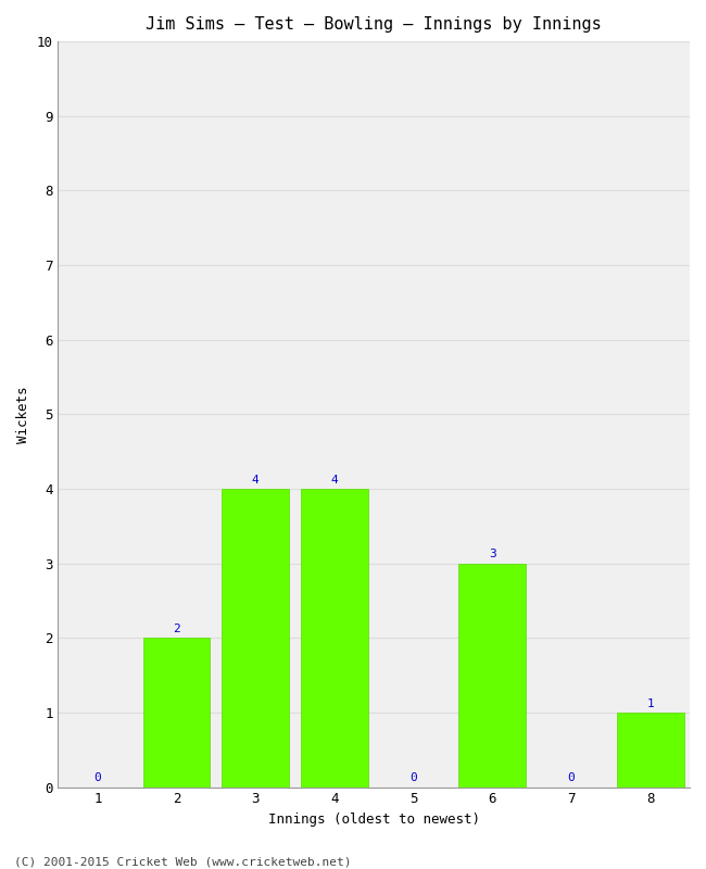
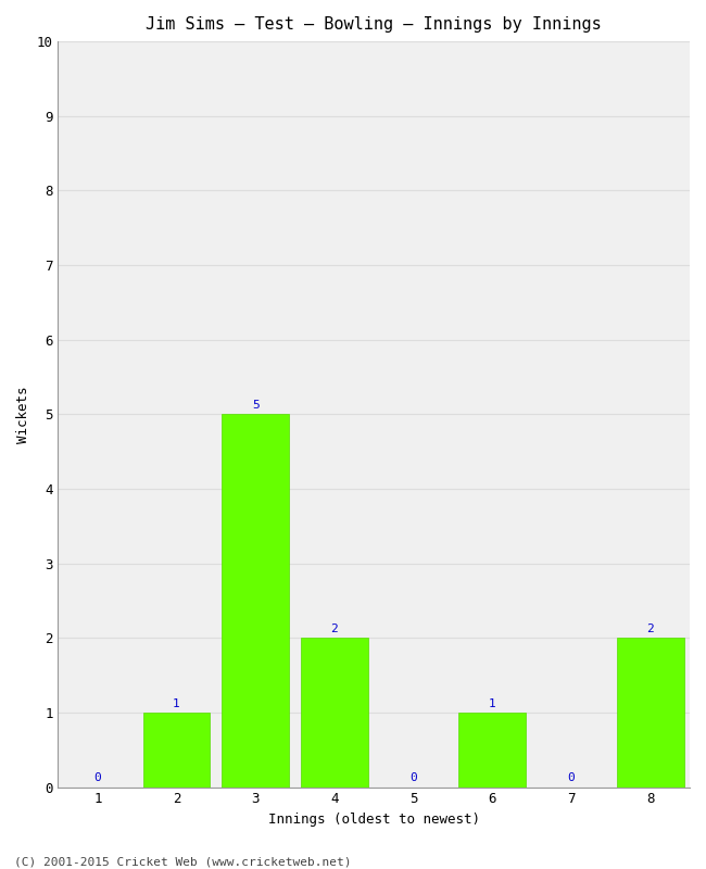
2: 2 -> 1
3: 4 -> 5
4: 4 -> 2
6: 3 -> 1
8: 1 -> 2
